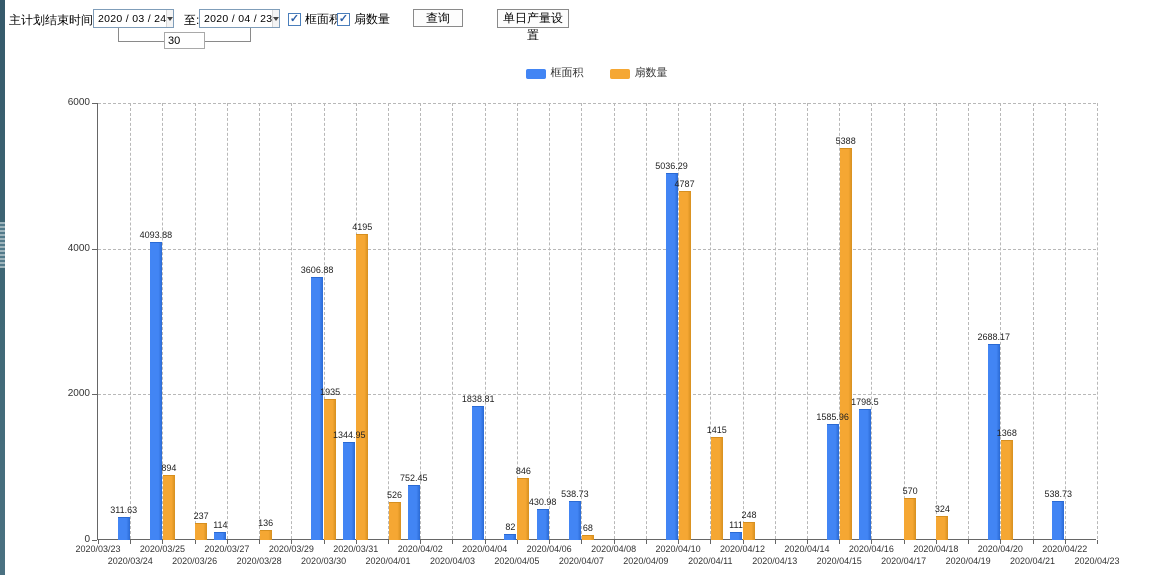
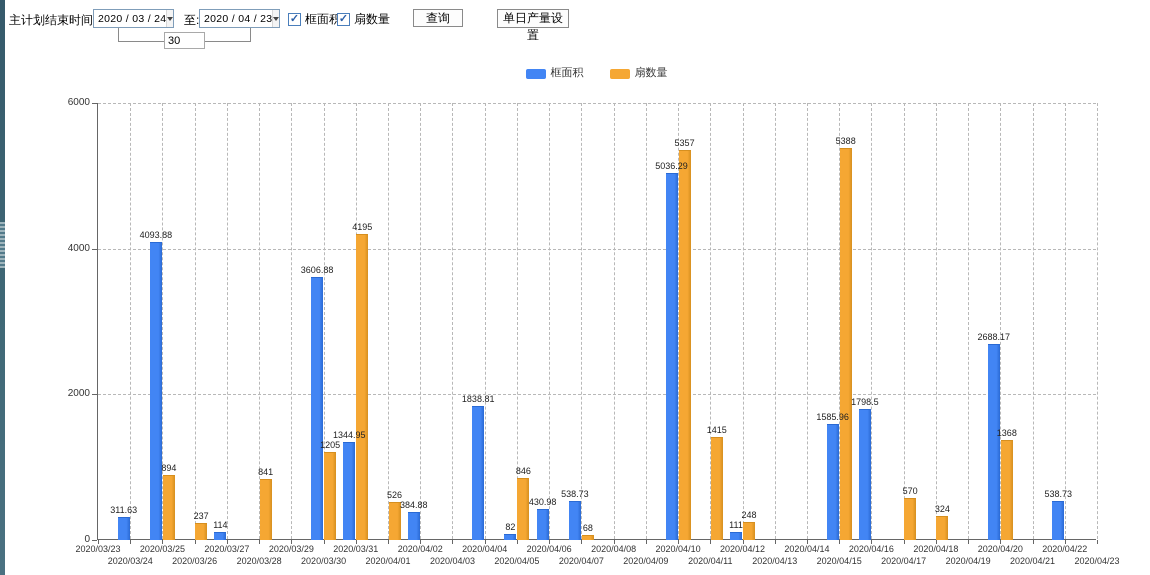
扇数量/2020/03/28: 136 -> 841
扇数量/2020/03/30: 1935 -> 1205
框面积/2020/04/02: 752.45 -> 384.88
扇数量/2020/04/10: 4787 -> 5357
